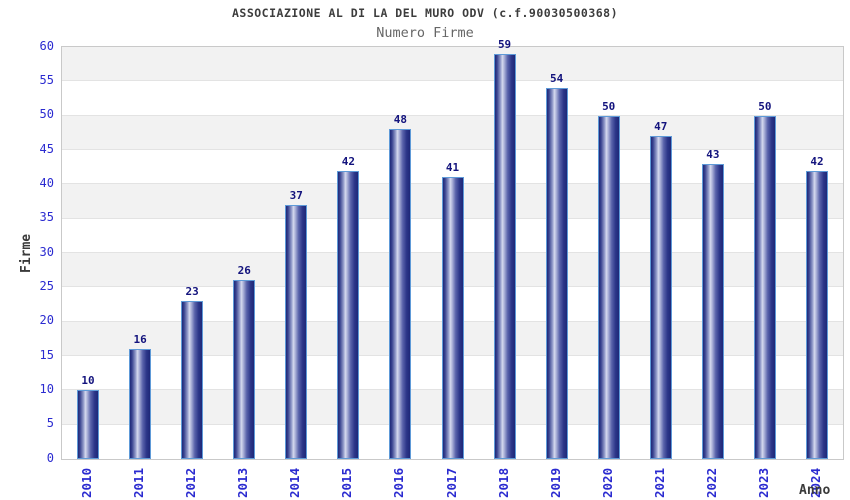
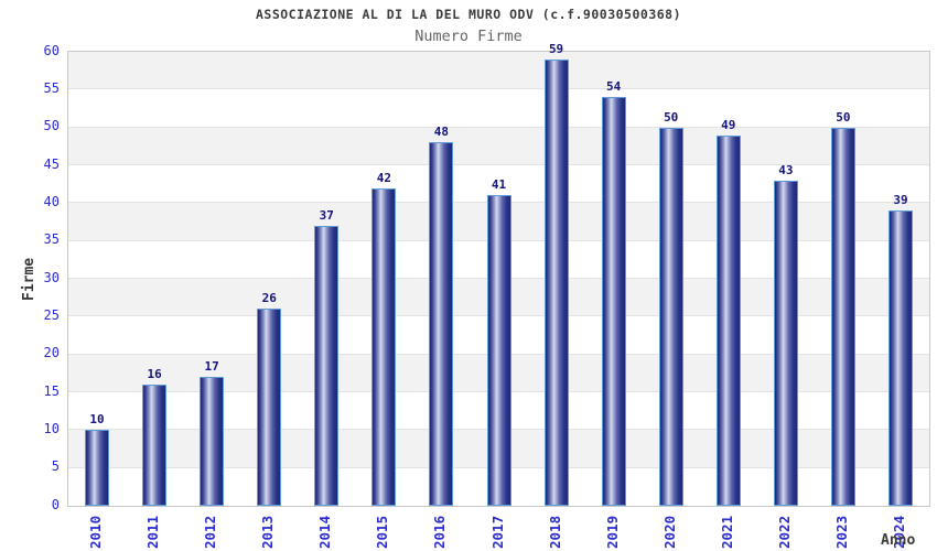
2012: 23 -> 17
2021: 47 -> 49
2024: 42 -> 39
